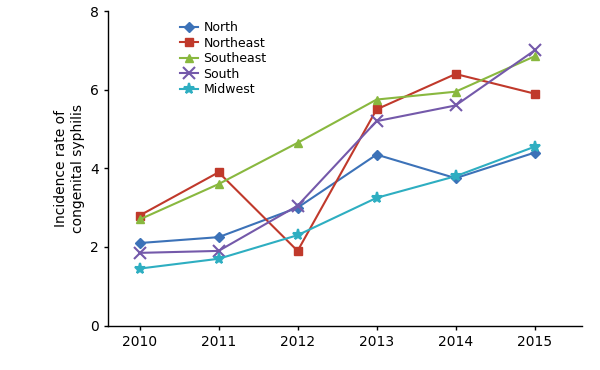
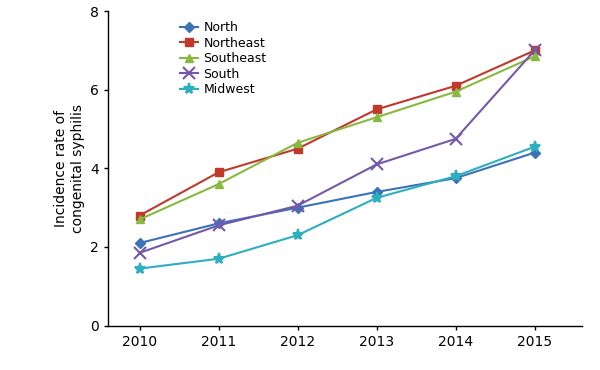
North/2011: 2.25 -> 2.60
South/2011: 1.90 -> 2.55
Northeast/2012: 1.9 -> 4.5
North/2013: 4.35 -> 3.40
Southeast/2013: 5.75 -> 5.30
South/2013: 5.20 -> 4.10
Northeast/2014: 6.4 -> 6.1
South/2014: 5.60 -> 4.75
Northeast/2015: 5.9 -> 7.0
